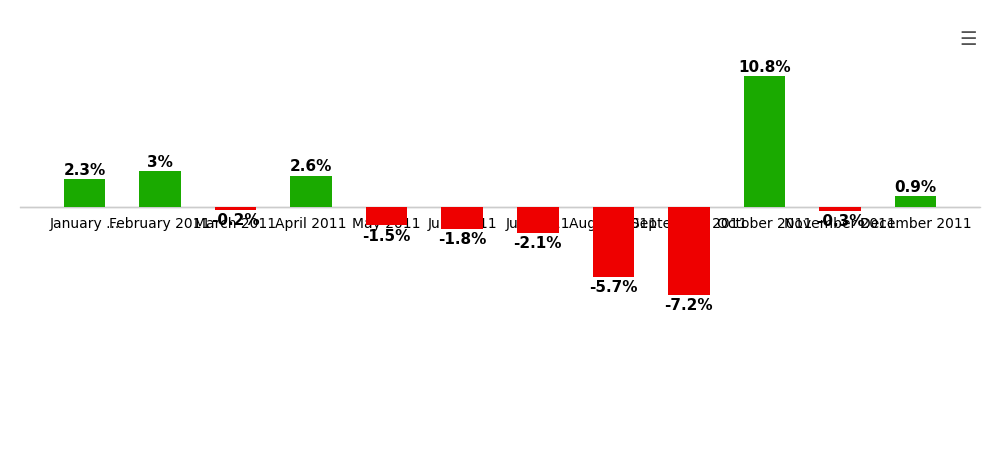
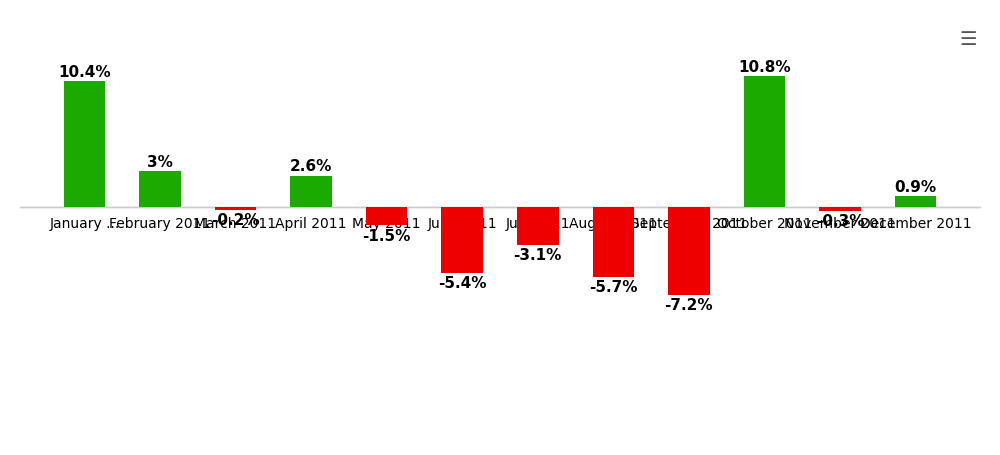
January ...: 2.3% -> 10.4%
June 2011: -1.8% -> -5.4%
July 2011: -2.1% -> -3.1%
